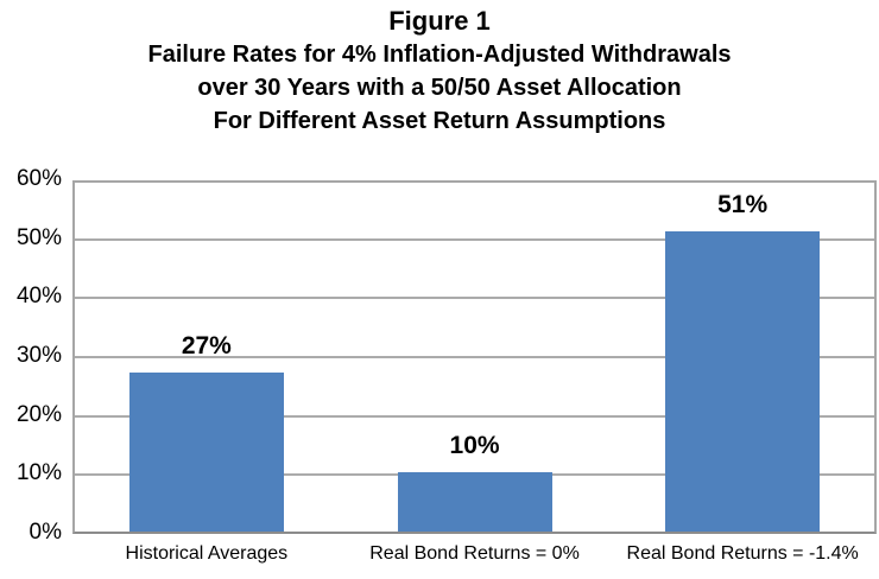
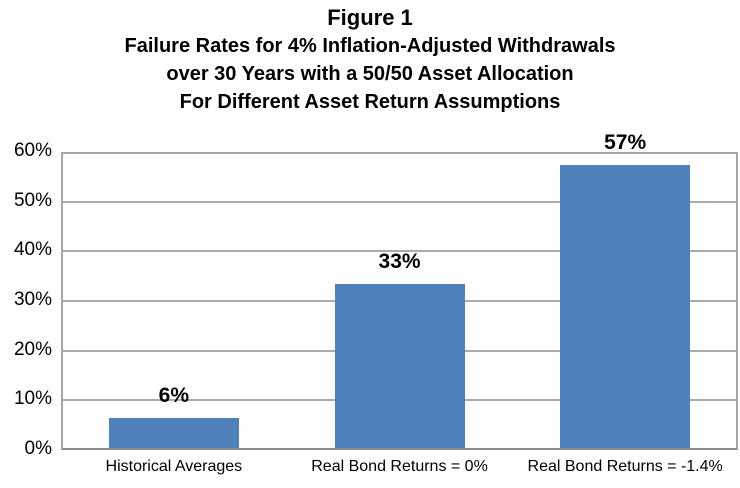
Historical Averages: 27% -> 6%
Real Bond Returns = 0%: 10% -> 33%
Real Bond Returns = -1.4%: 51% -> 57%
